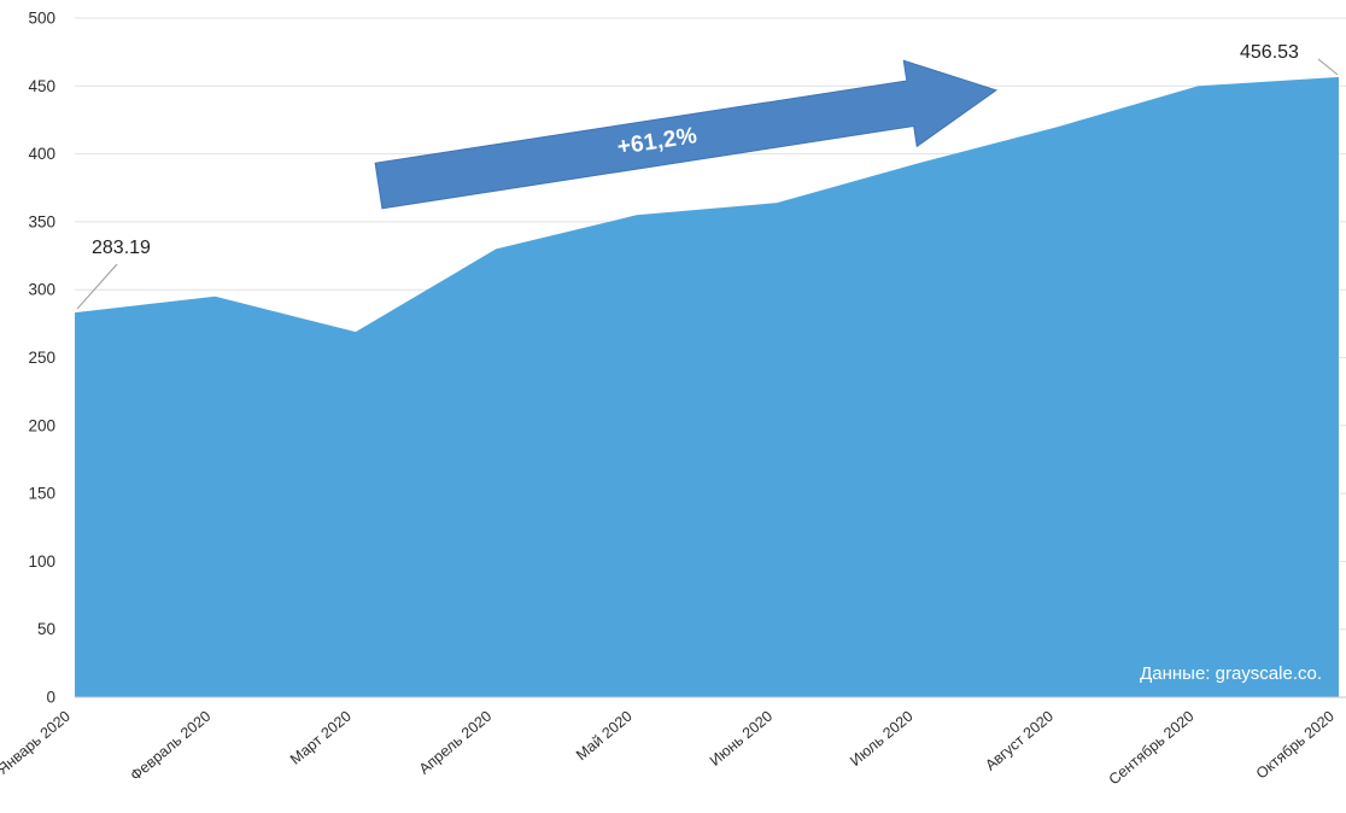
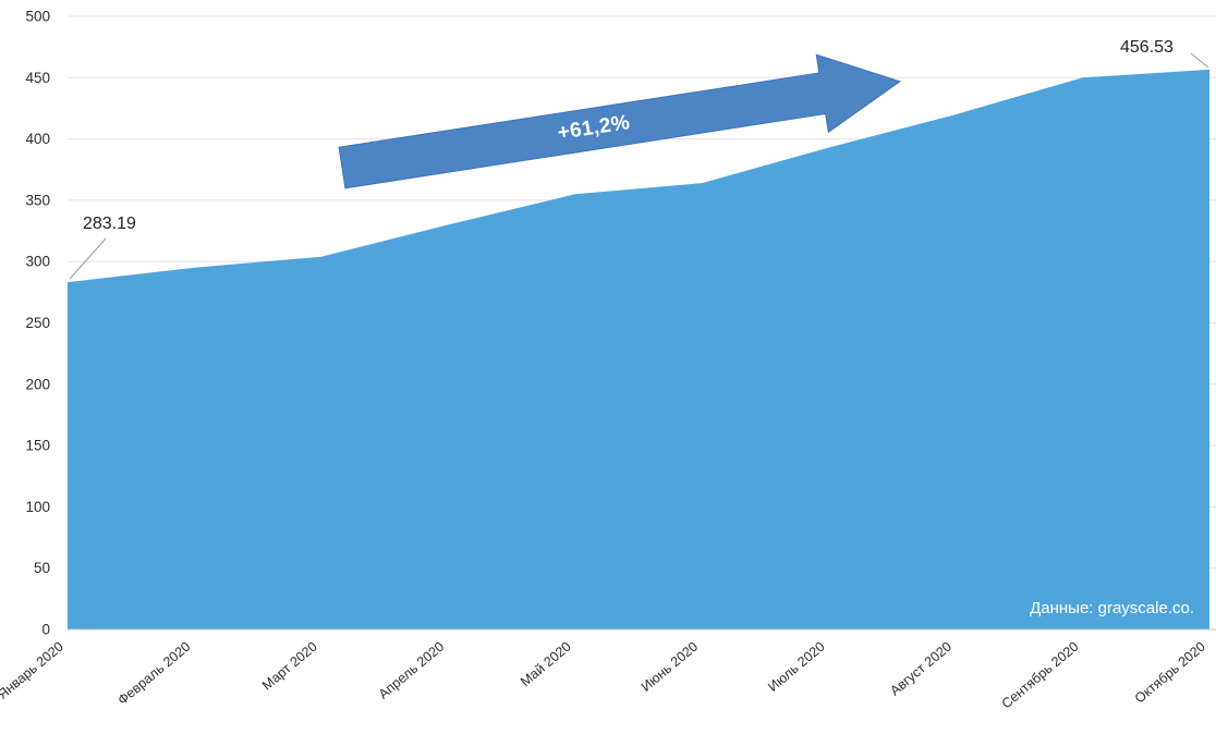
Март 2020: 269 -> 304
